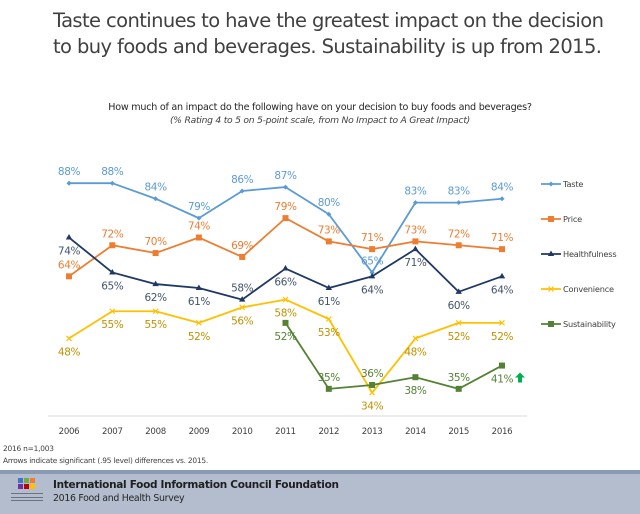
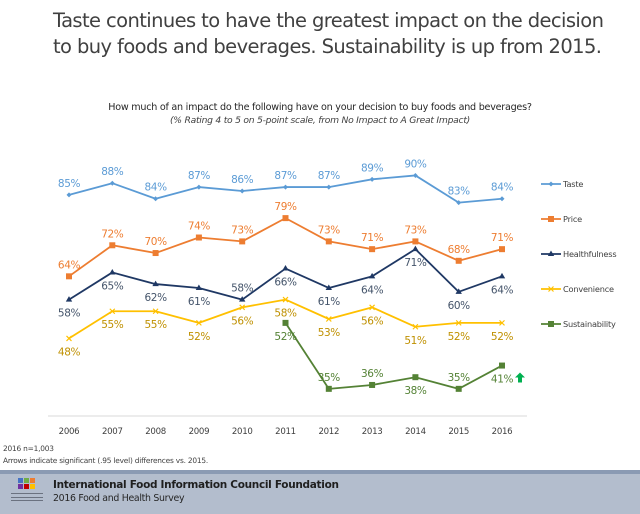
Taste/2006: 88% -> 85%
Healthfulness/2006: 74% -> 58%
Taste/2009: 79% -> 87%
Price/2010: 69% -> 73%
Taste/2012: 80% -> 87%
Taste/2013: 65% -> 89%
Convenience/2013: 34% -> 56%
Taste/2014: 83% -> 90%
Convenience/2014: 48% -> 51%
Price/2015: 72% -> 68%
